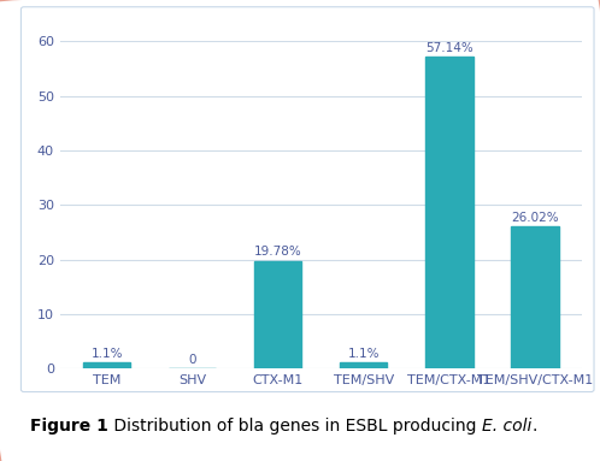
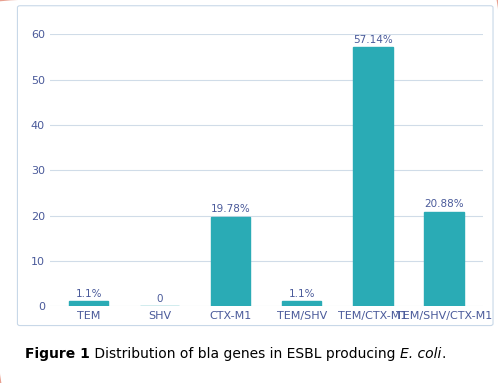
TEM/SHV/CTX-M1: 26.02% -> 20.88%
